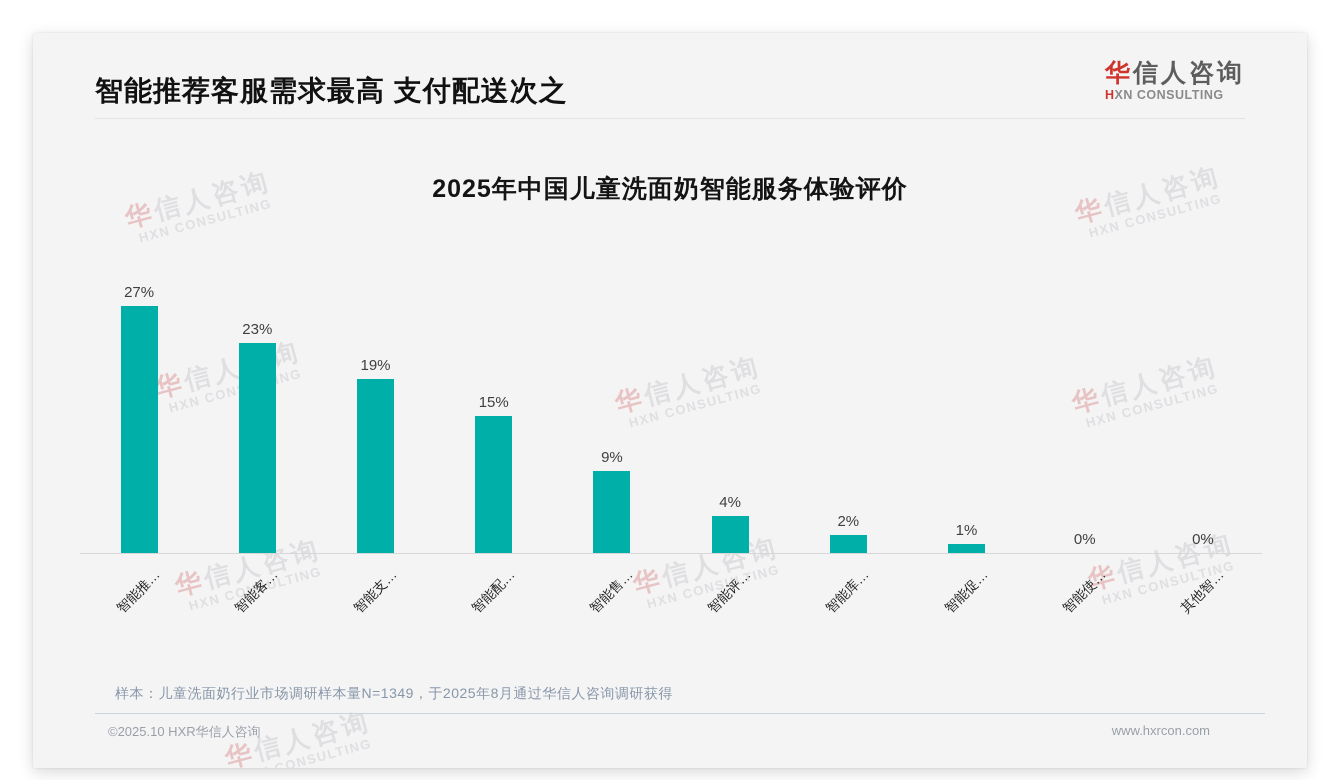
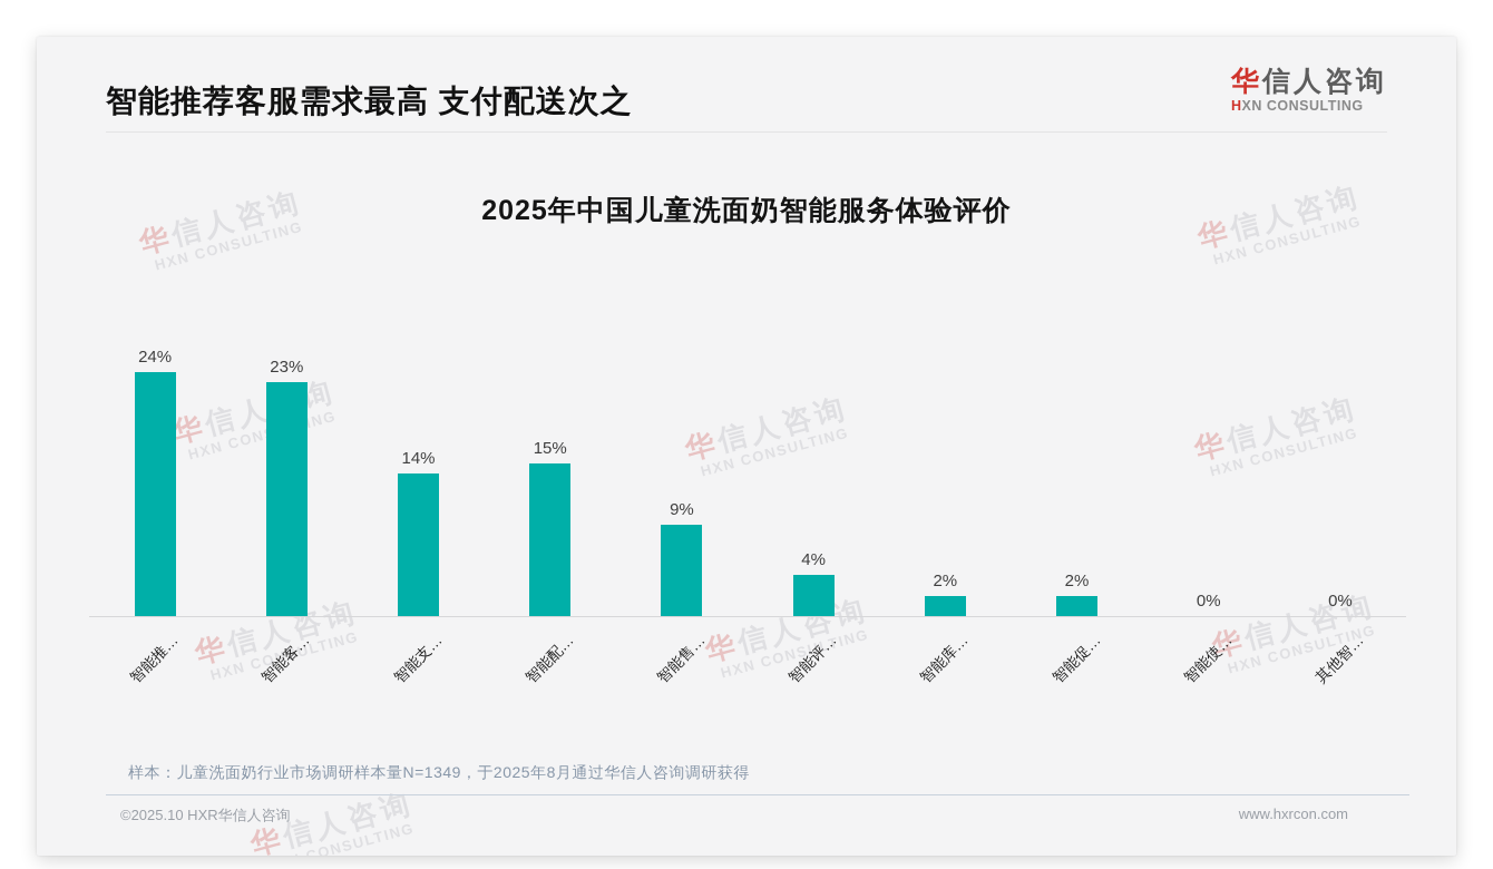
智能推…: 27% -> 24%
智能支…: 19% -> 14%
智能促…: 1% -> 2%
